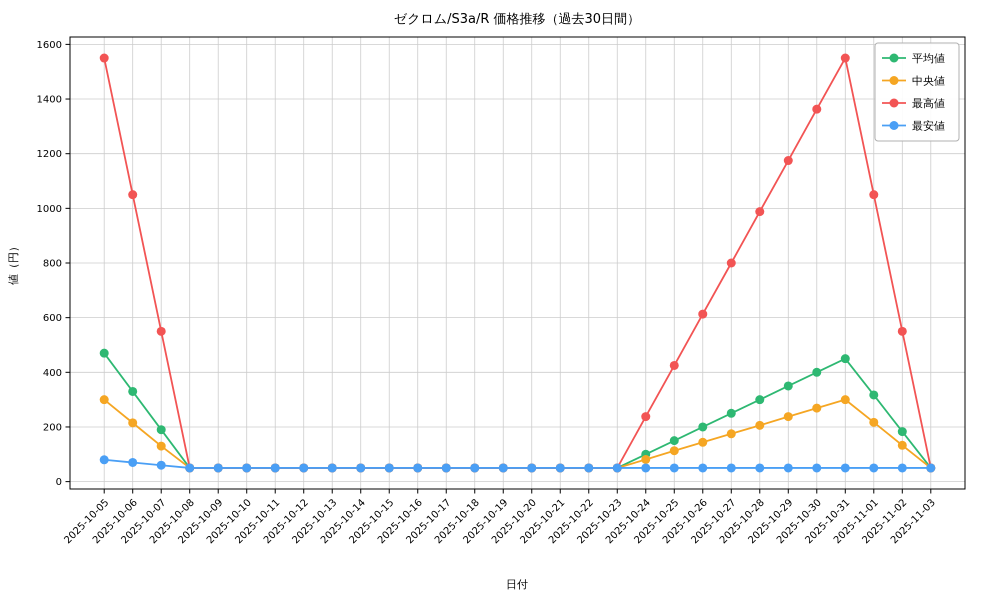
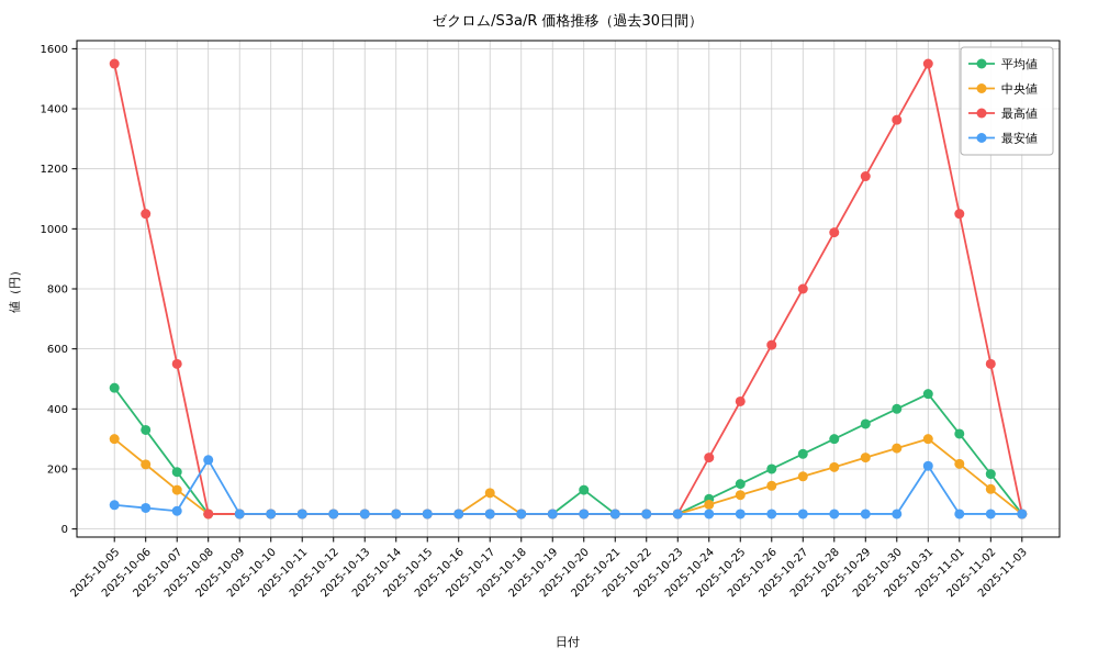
最安値/2025-10-08: 50 -> 230
中央値/2025-10-17: 50 -> 120
平均値/2025-10-20: 50 -> 130
最安値/2025-10-31: 50 -> 210
